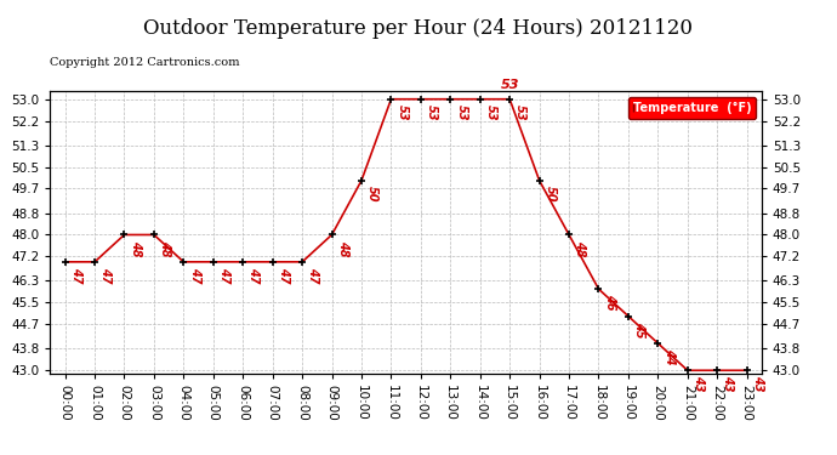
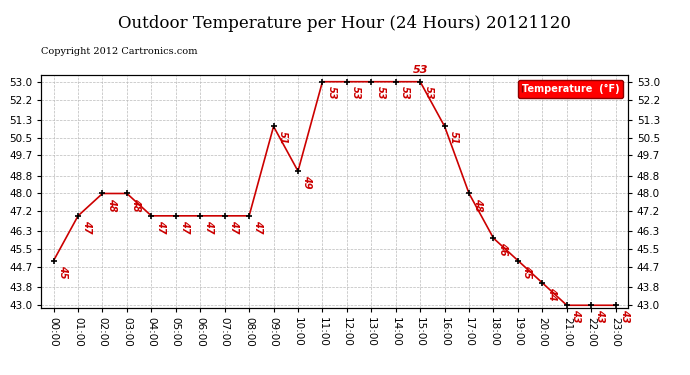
00:00: 47 -> 45
09:00: 48 -> 51
10:00: 50 -> 49
16:00: 50 -> 51
